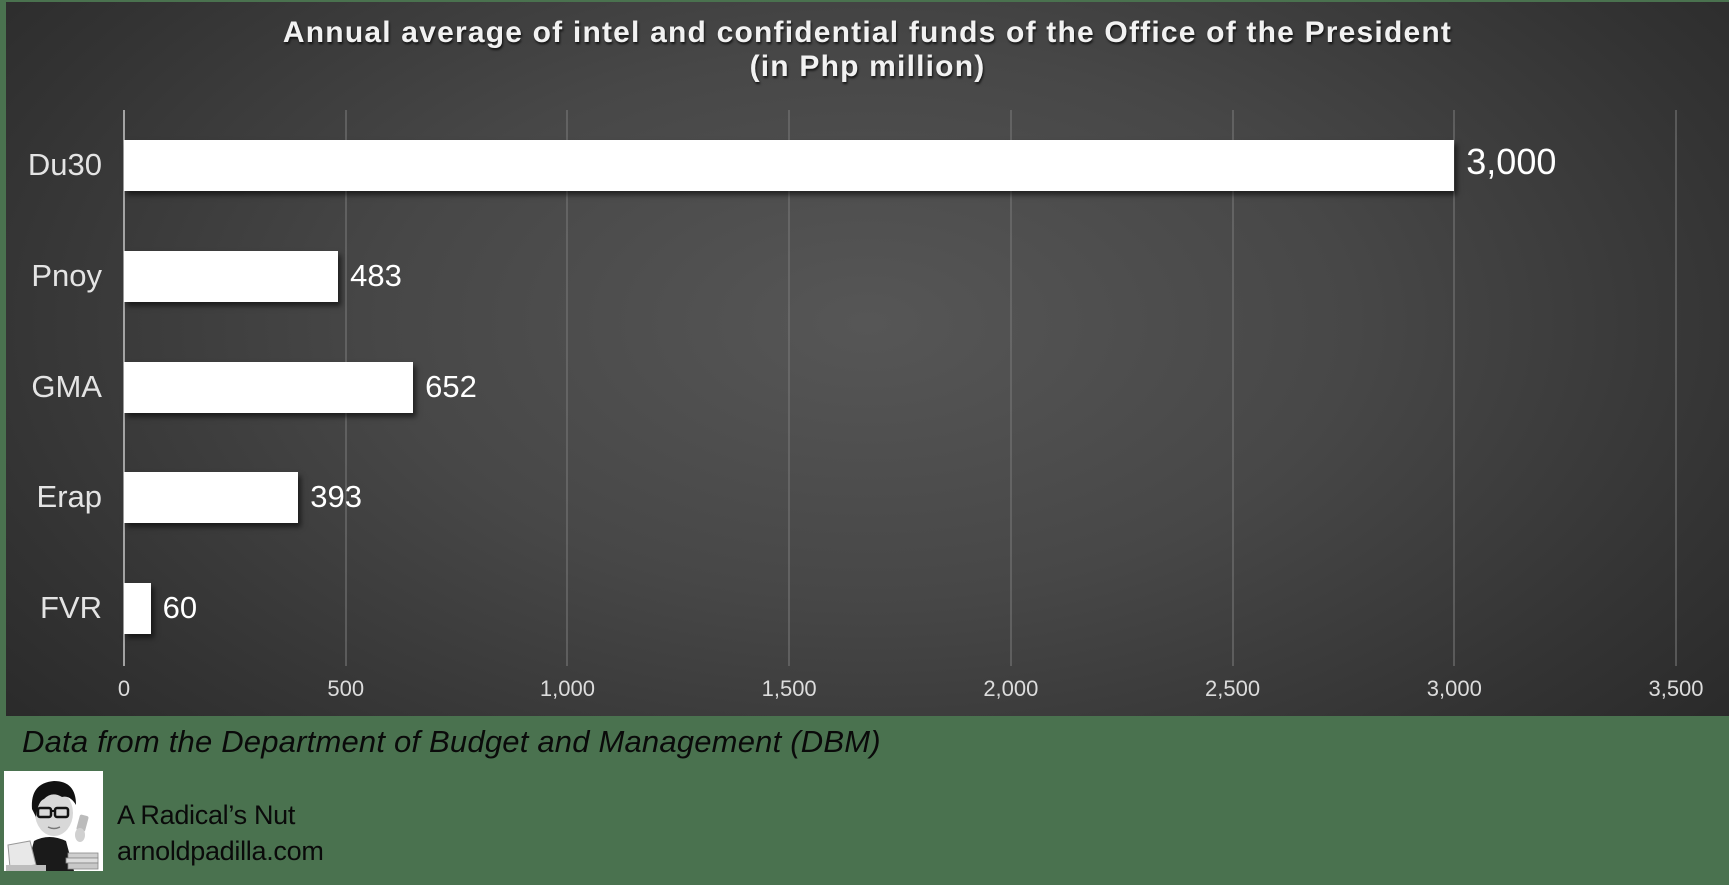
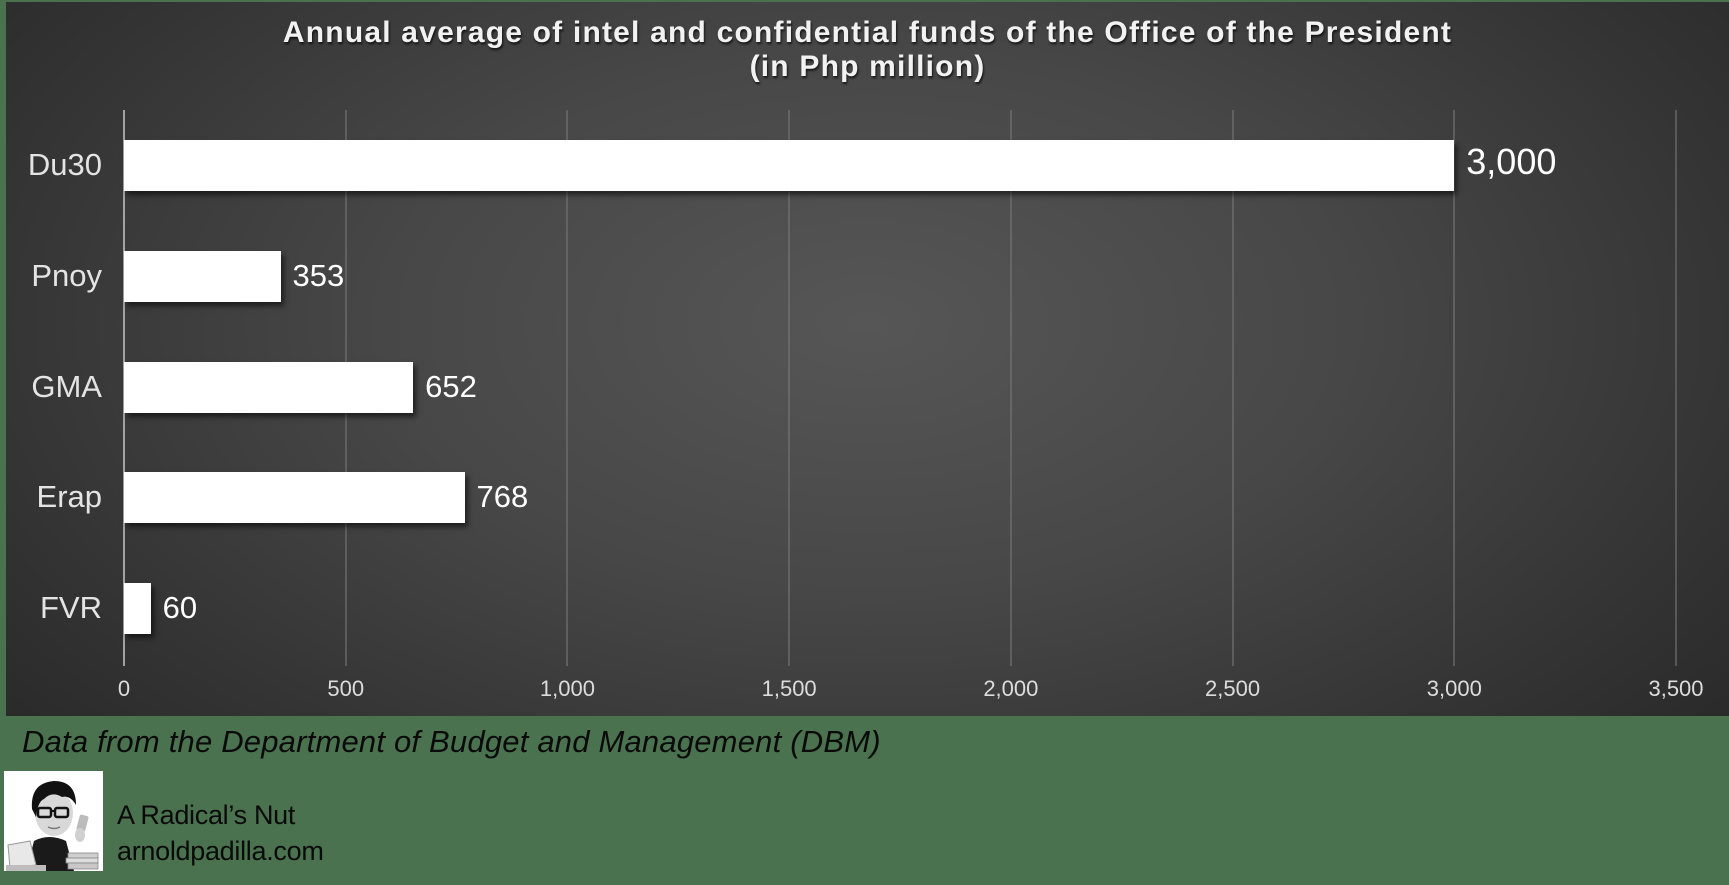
Pnoy: 483 -> 353
Erap: 393 -> 768
